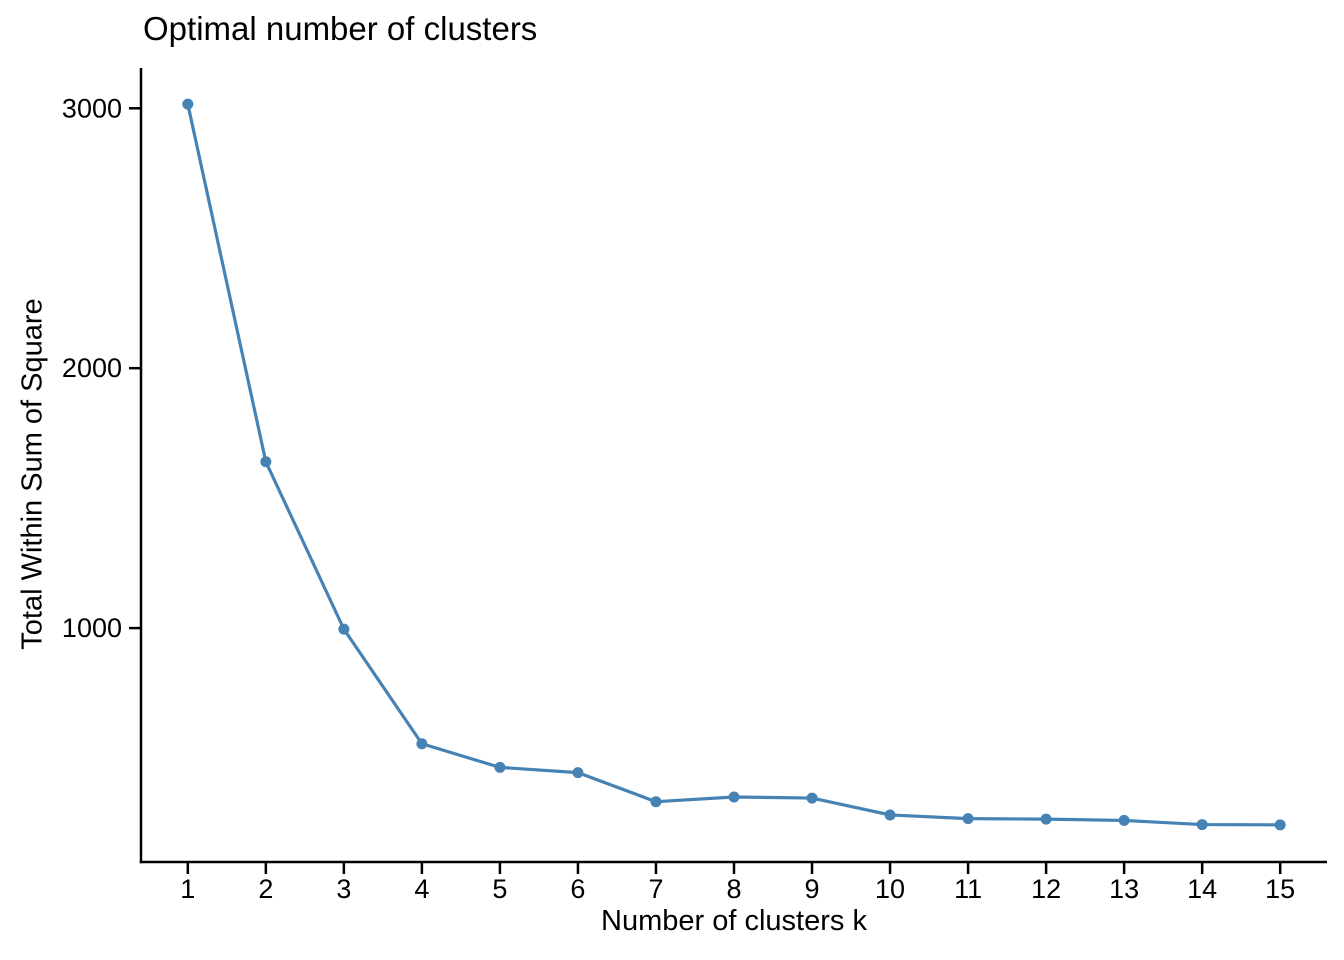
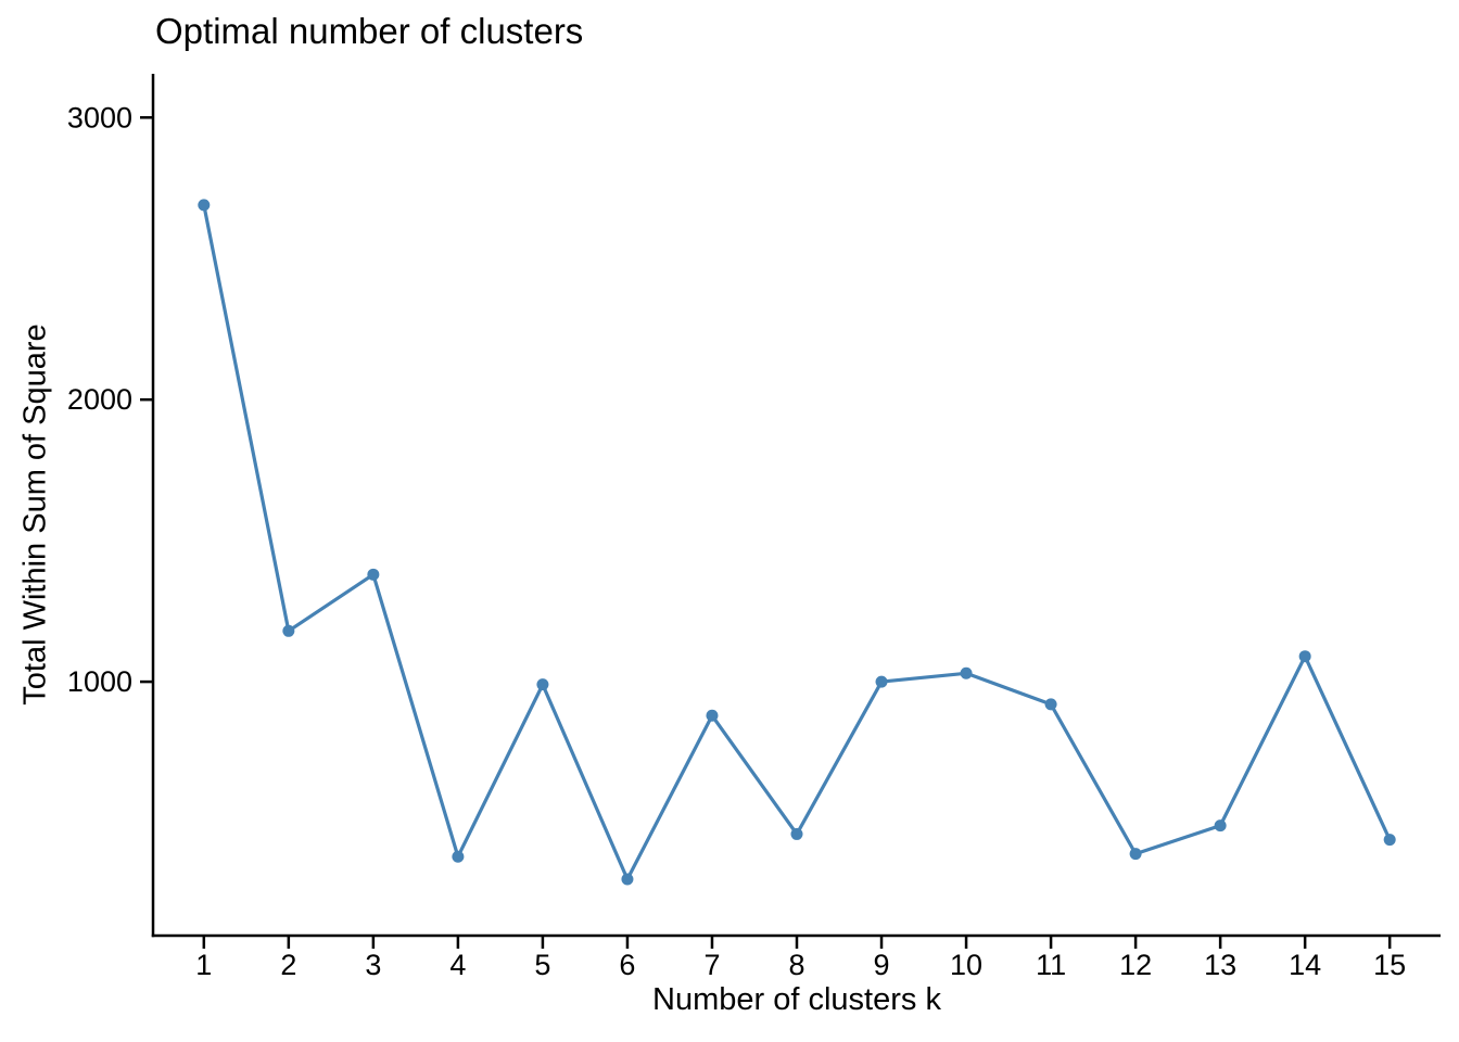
1: 3020 -> 2690
2: 1640 -> 1180
3: 1000 -> 1380
4: 560 -> 380
5: 460 -> 990
6: 440 -> 300
7: 330 -> 880
8: 350 -> 460
9: 350 -> 1000
10: 280 -> 1030
11: 270 -> 920
12: 260 -> 390
13: 260 -> 490
14: 240 -> 1090
15: 240 -> 440
